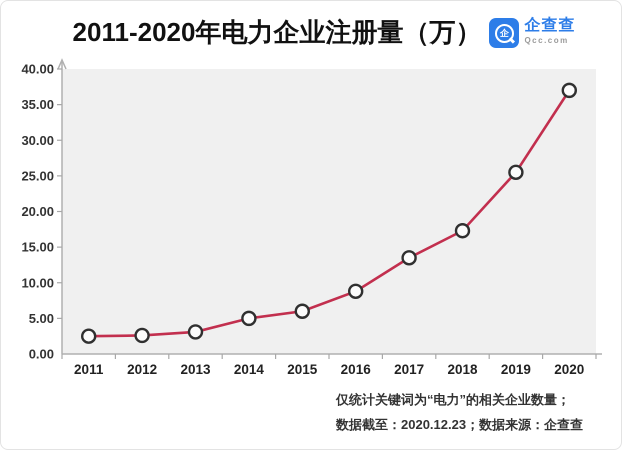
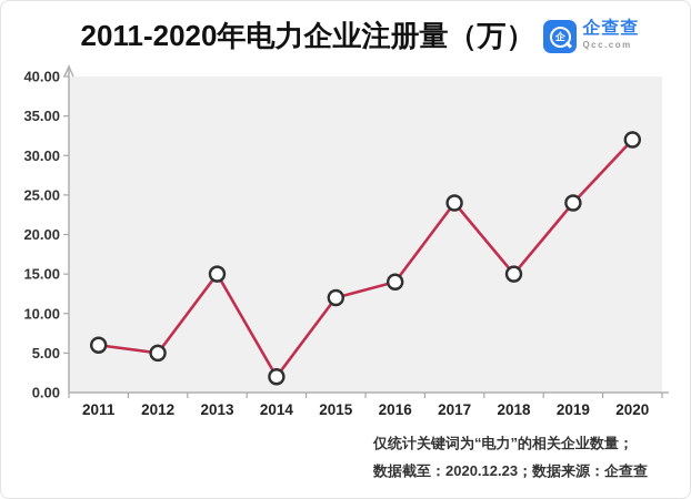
2011: 2 -> 6
2012: 3 -> 5
2013: 3 -> 15
2014: 5 -> 2
2015: 6 -> 12
2016: 9 -> 14
2017: 14 -> 24
2018: 17 -> 15
2019: 26 -> 24
2020: 37 -> 32
